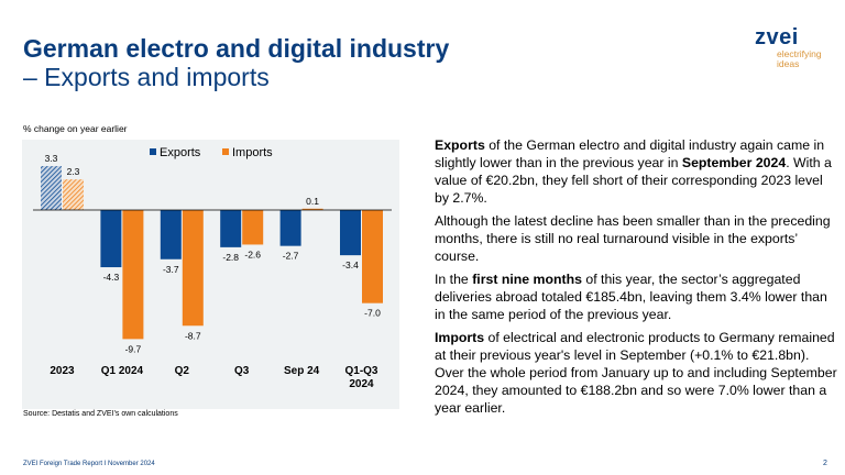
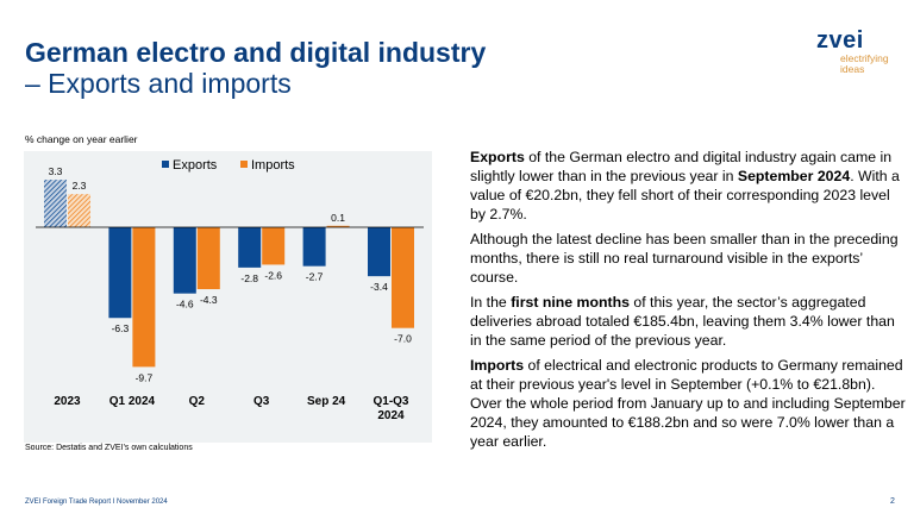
Exports/Q1 2024: -4.3 -> -6.3
Exports/Q2: -3.7 -> -4.6
Imports/Q2: -8.7 -> -4.3
